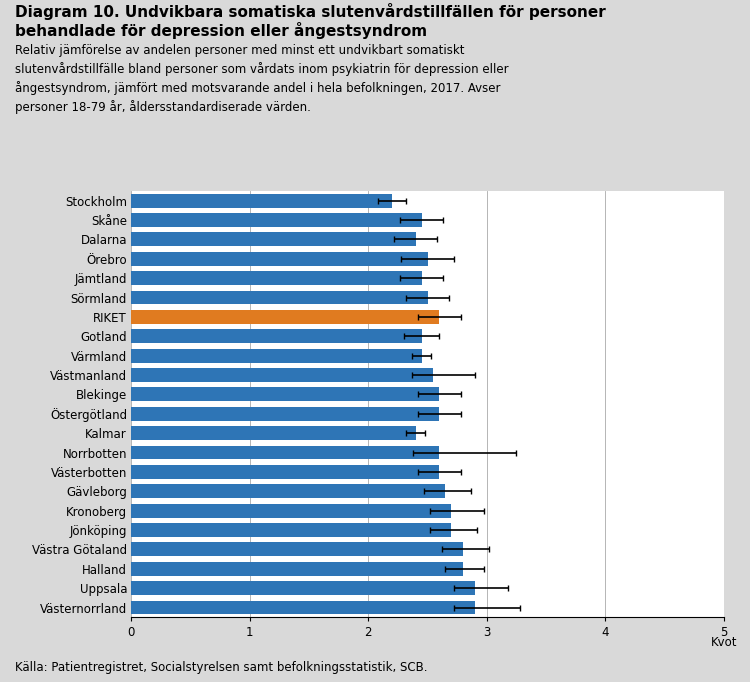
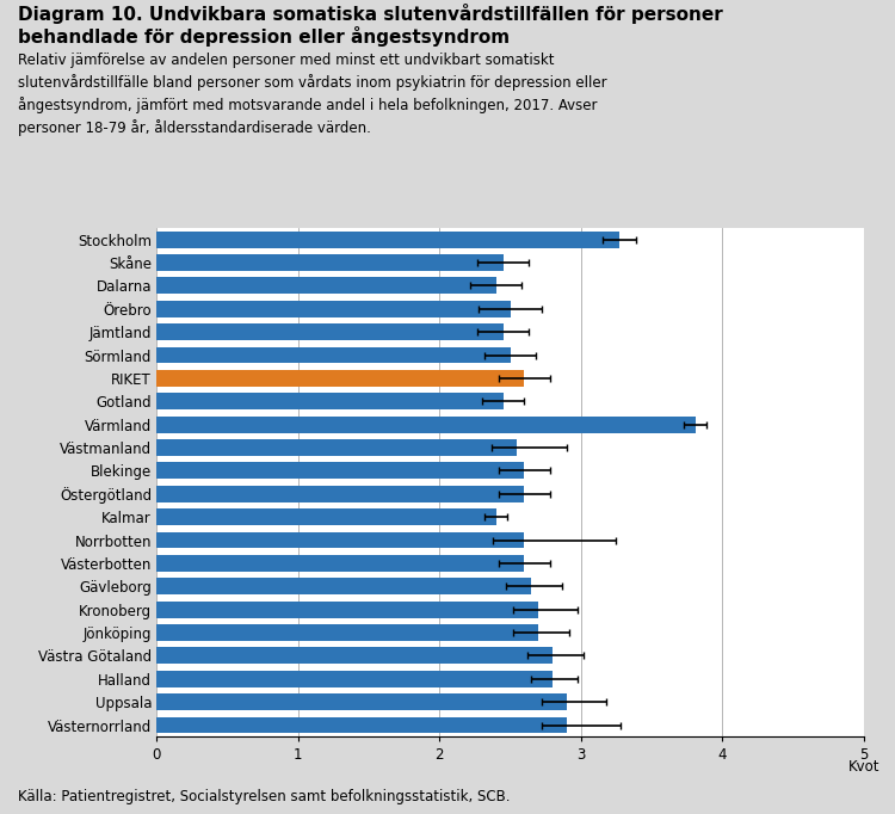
Stockholm: 2.20 -> 3.27
Värmland: 2.45 -> 3.81
